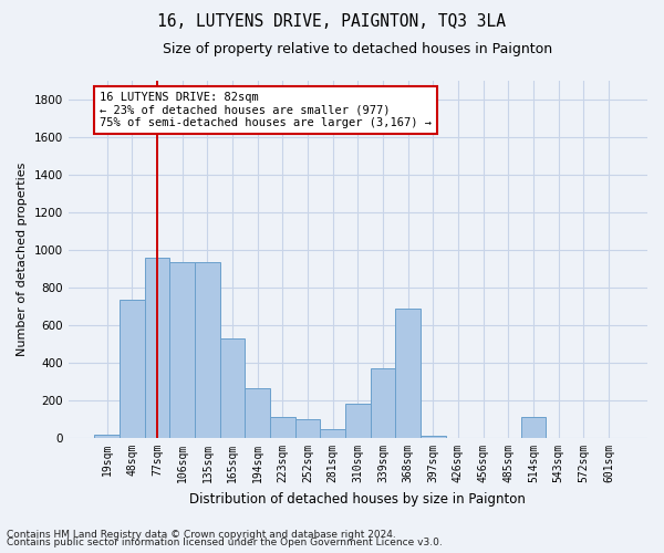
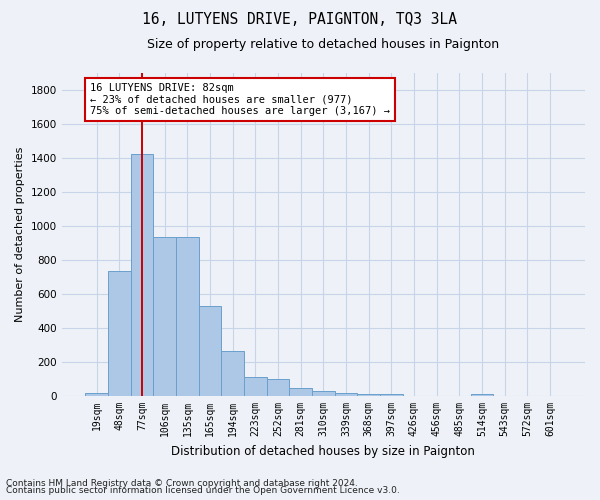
77sqm: 960 -> 1420
310sqm: 180 -> 30
339sqm: 370 -> 20
368sqm: 690 -> 10
514sqm: 110 -> 10
